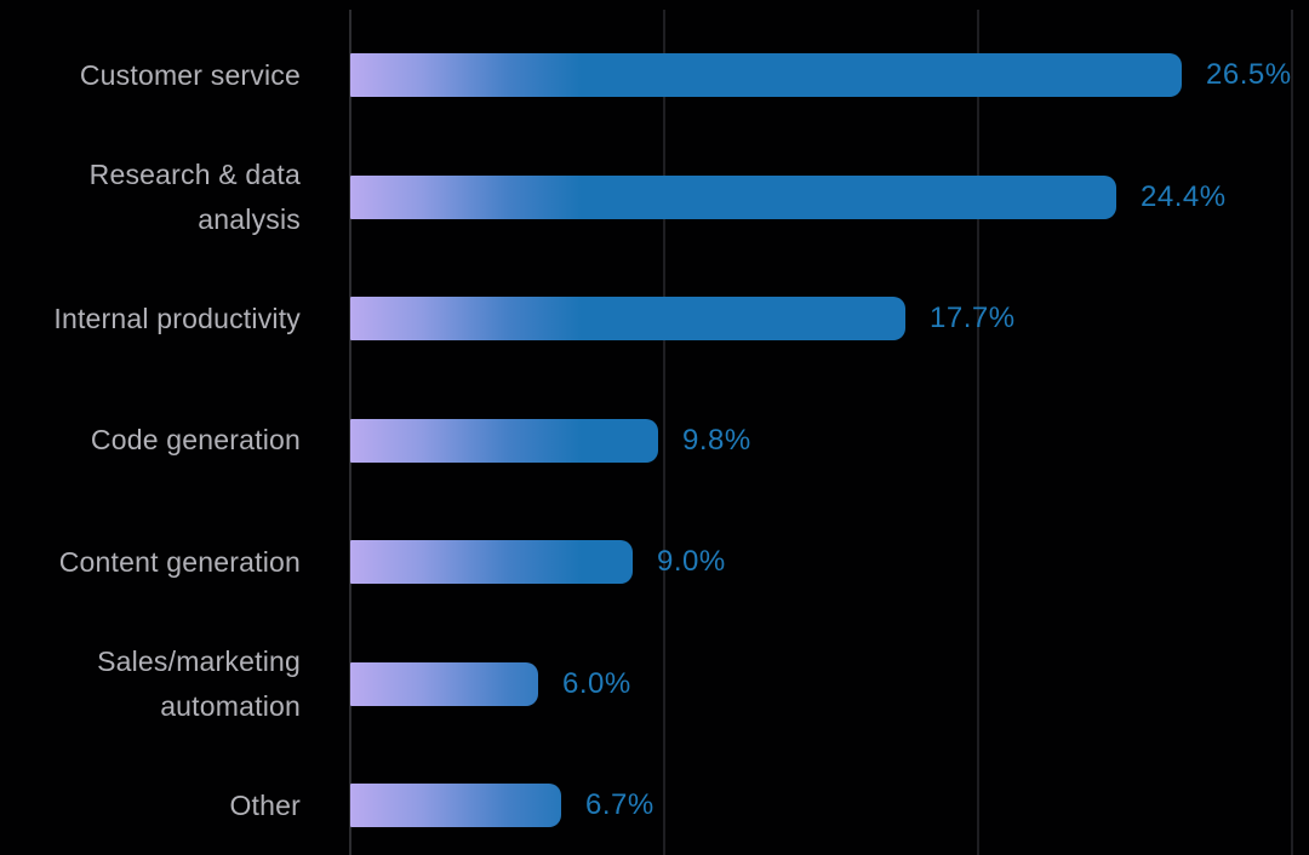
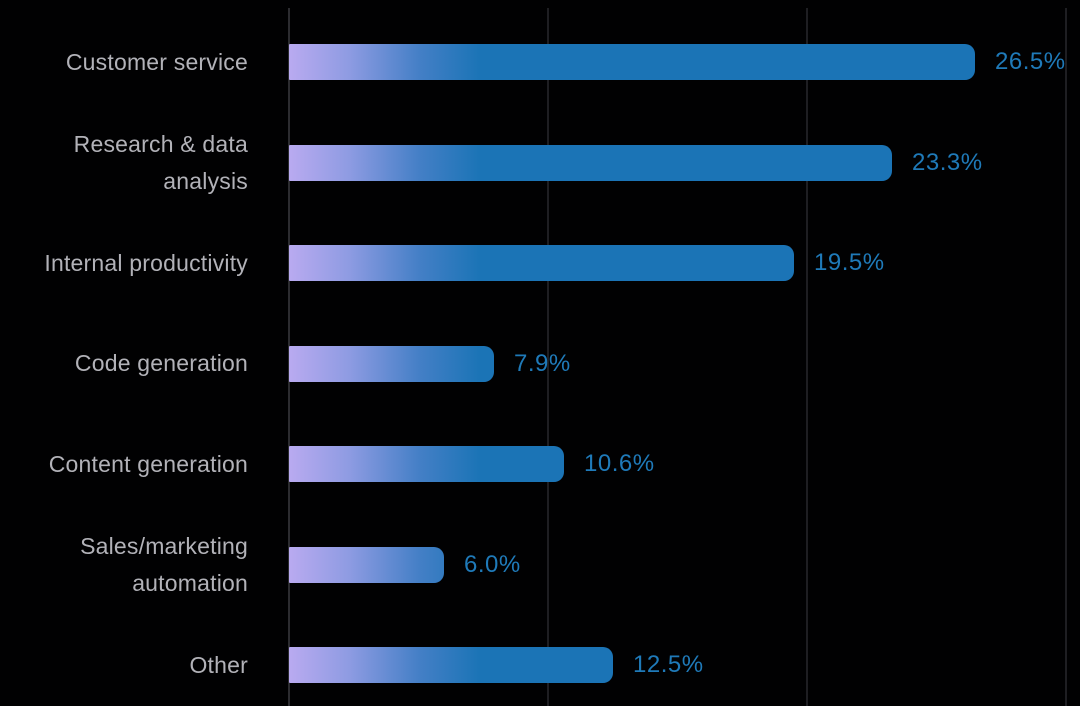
Research & data analysis: 24.4% -> 23.3%
Internal productivity: 17.7% -> 19.5%
Code generation: 9.8% -> 7.9%
Content generation: 9.0% -> 10.6%
Other: 6.7% -> 12.5%
